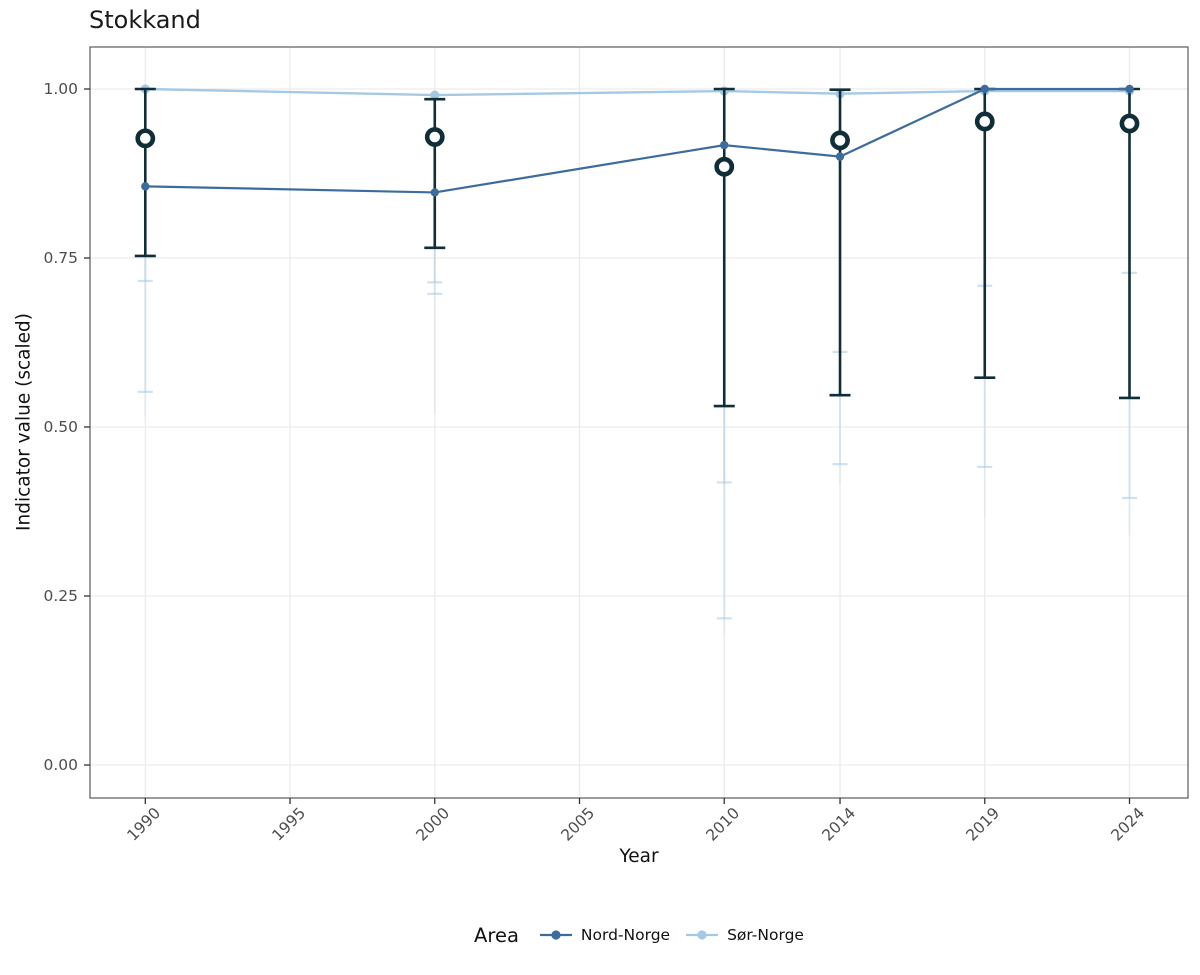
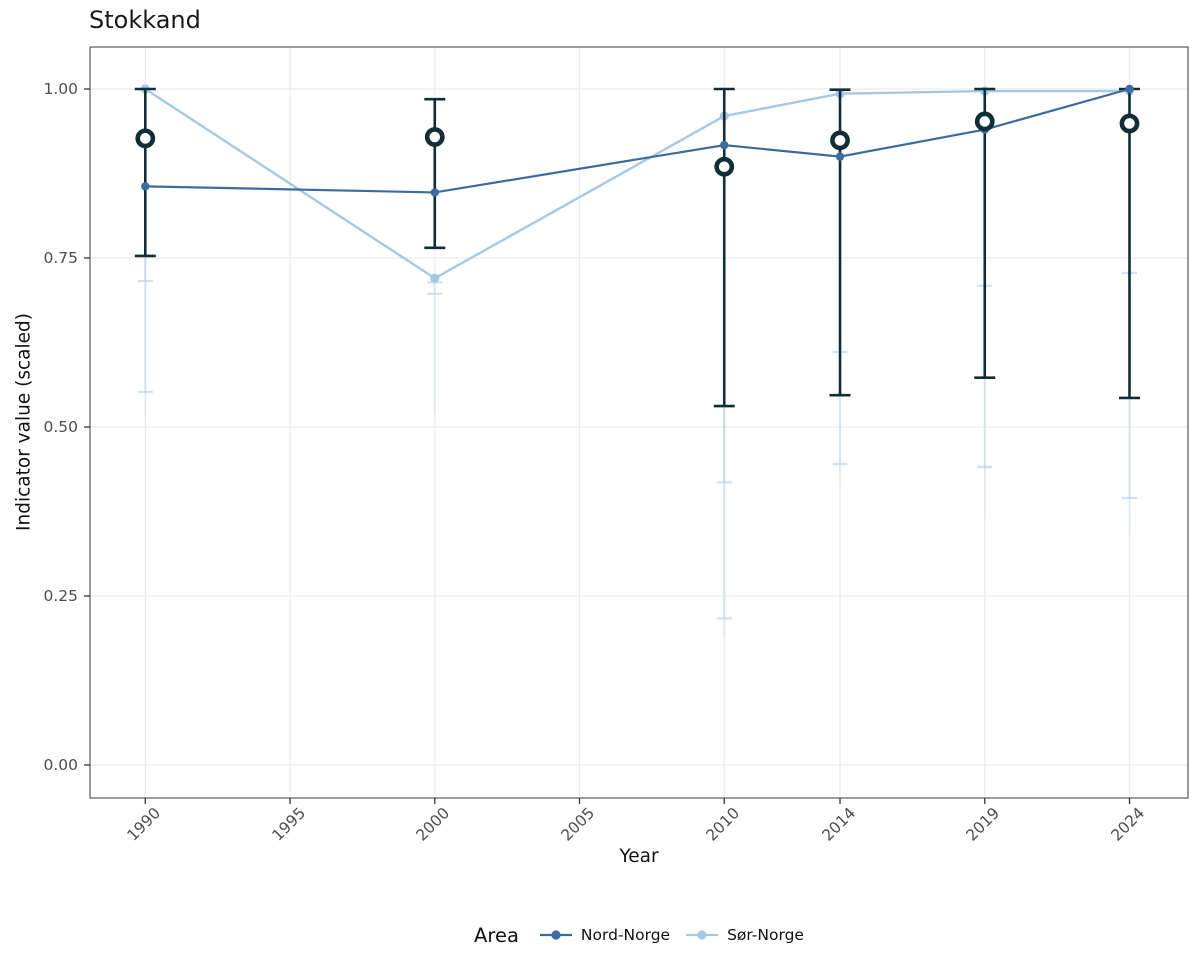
Sør-Norge/2000: 0.99 -> 0.72
Sør-Norge/2010: 1.00 -> 0.96
Nord-Norge/2019: 1.00 -> 0.94
